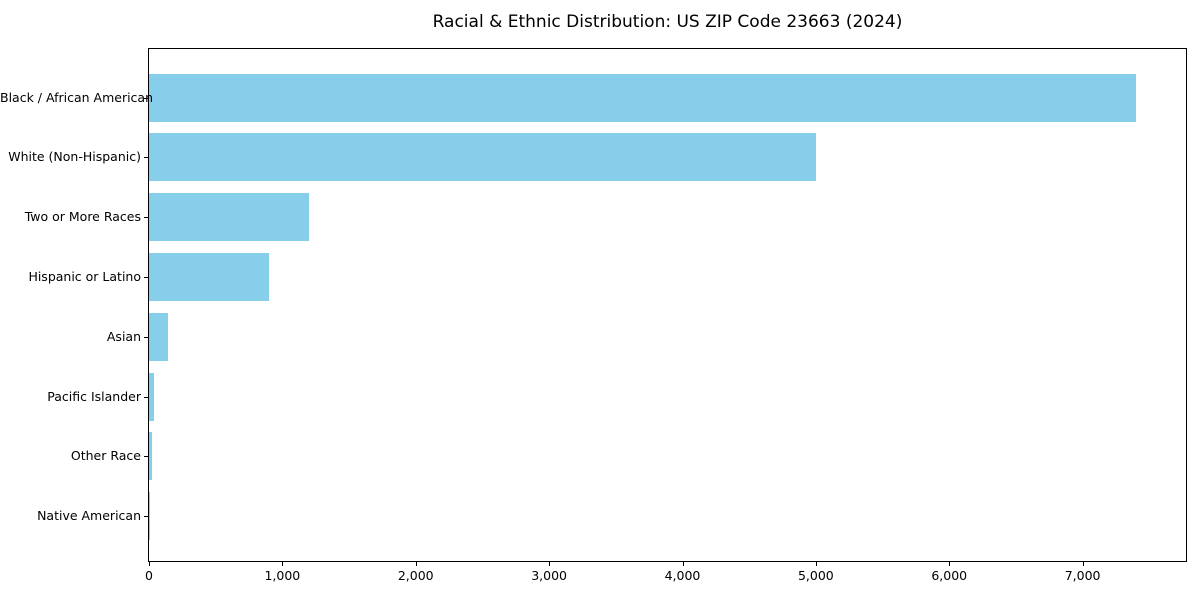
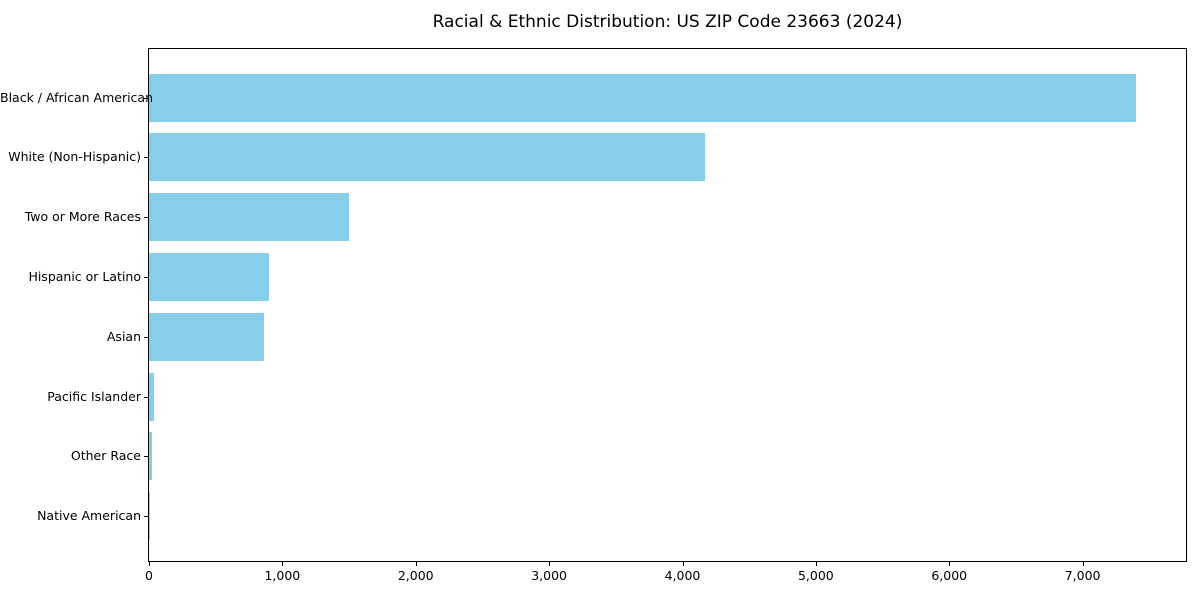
White (Non-Hispanic): 5000 -> 4170
Two or More Races: 1200 -> 1500
Asian: 140 -> 860
